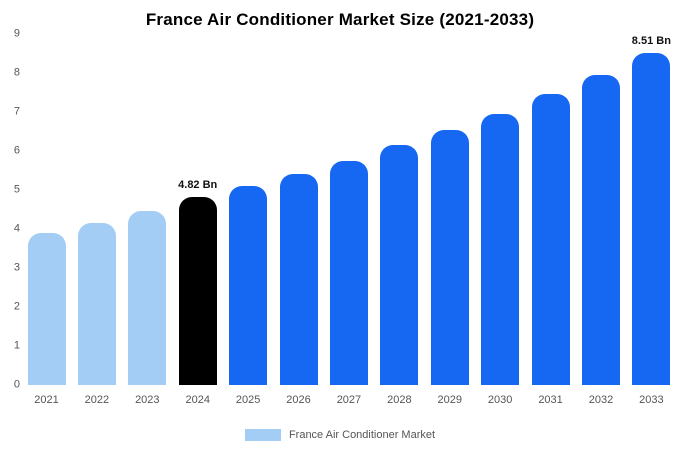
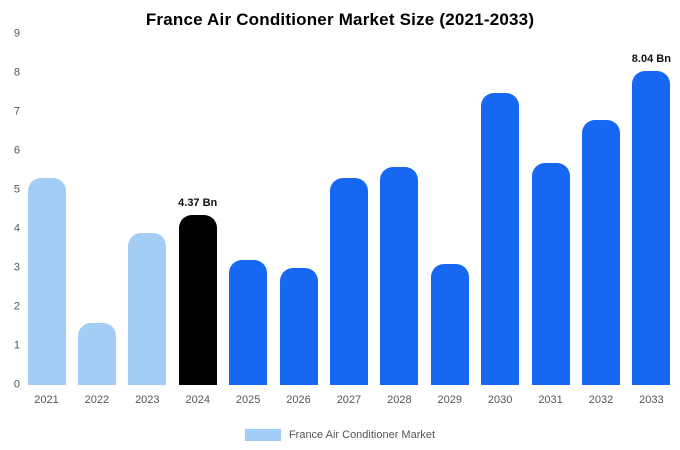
2021: 3.9 -> 5.3
2022: 4.2 -> 1.6
2023: 4.5 -> 3.9
2024: 4.82 -> 4.37
2025: 5.1 -> 3.2
2026: 5.4 -> 3.0
2027: 5.8 -> 5.3
2028: 6.2 -> 5.6
2029: 6.5 -> 3.1
2030: 7.0 -> 7.5
2031: 7.5 -> 5.7
2032: 8.0 -> 6.8
2033: 8.51 -> 8.04
